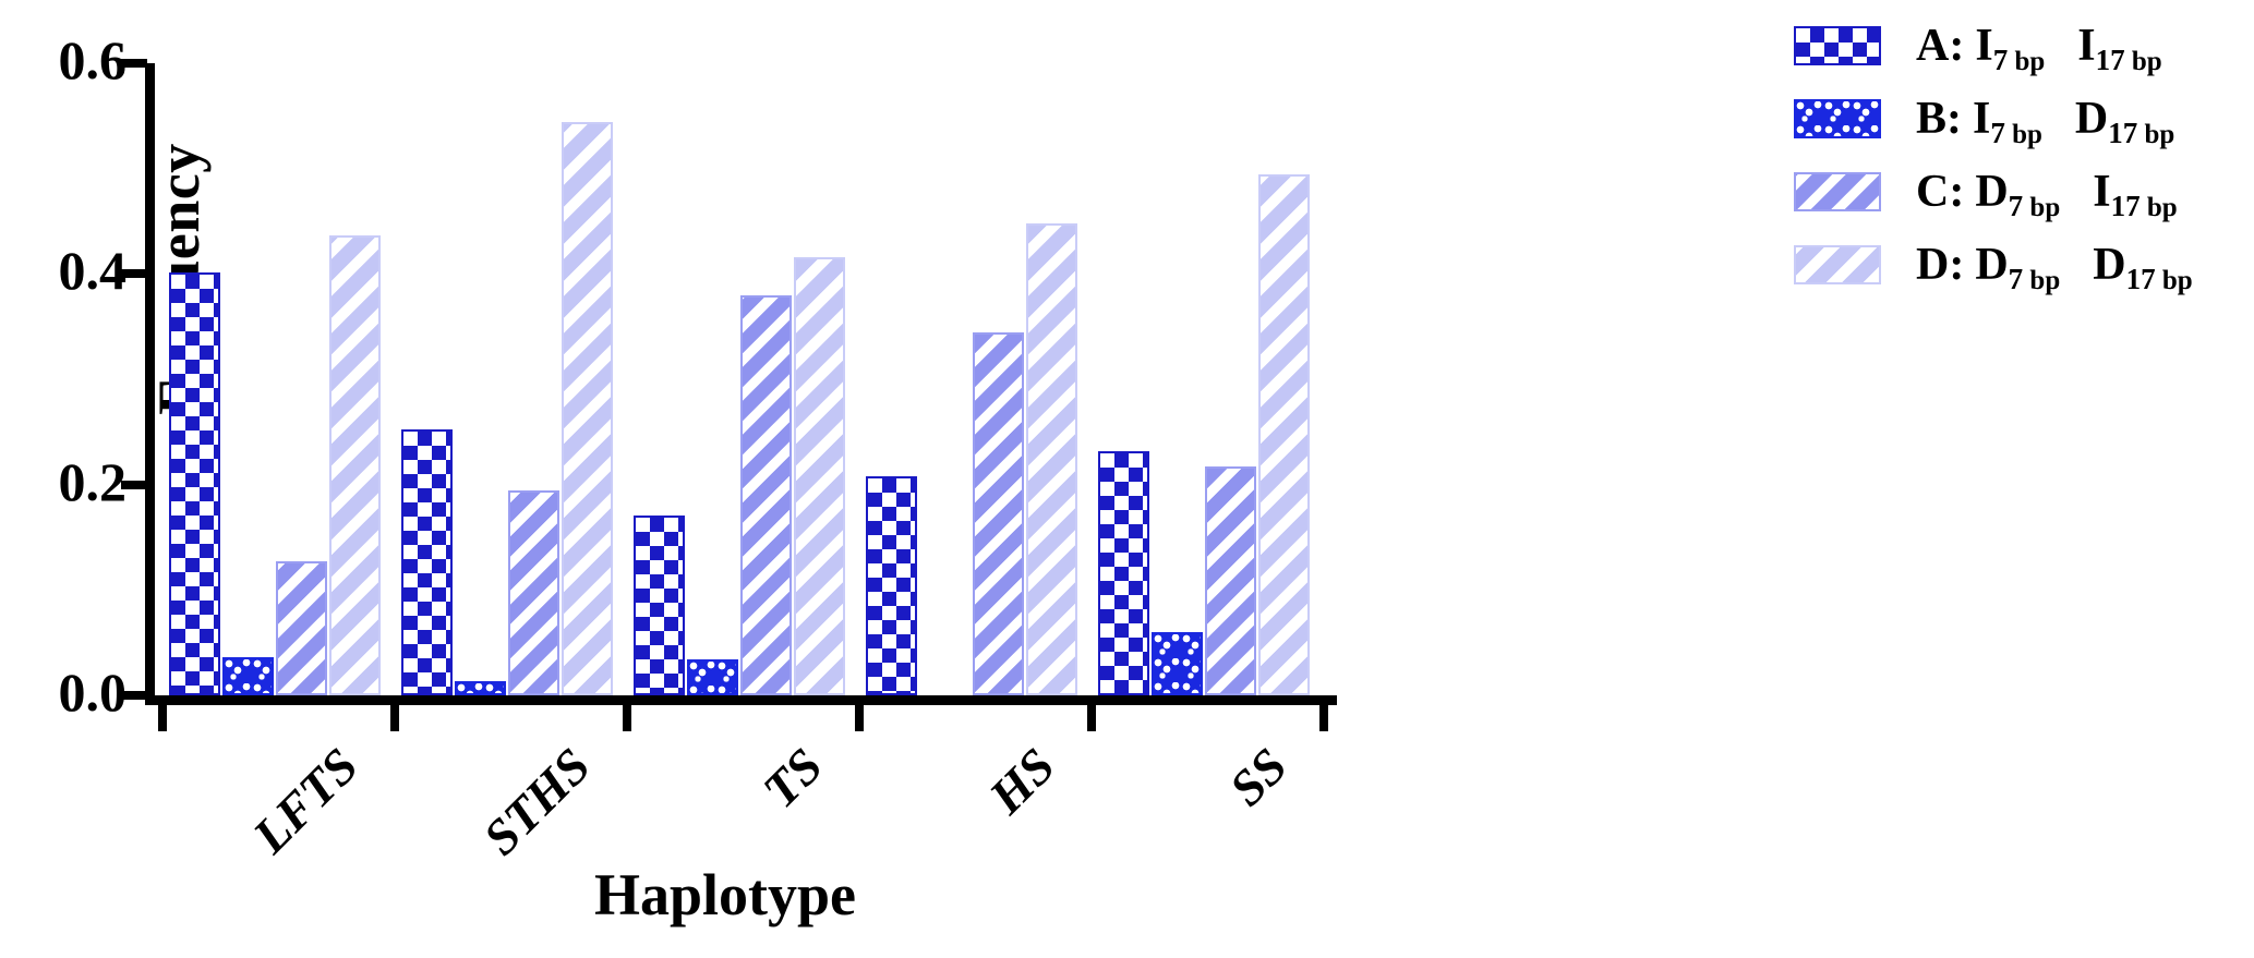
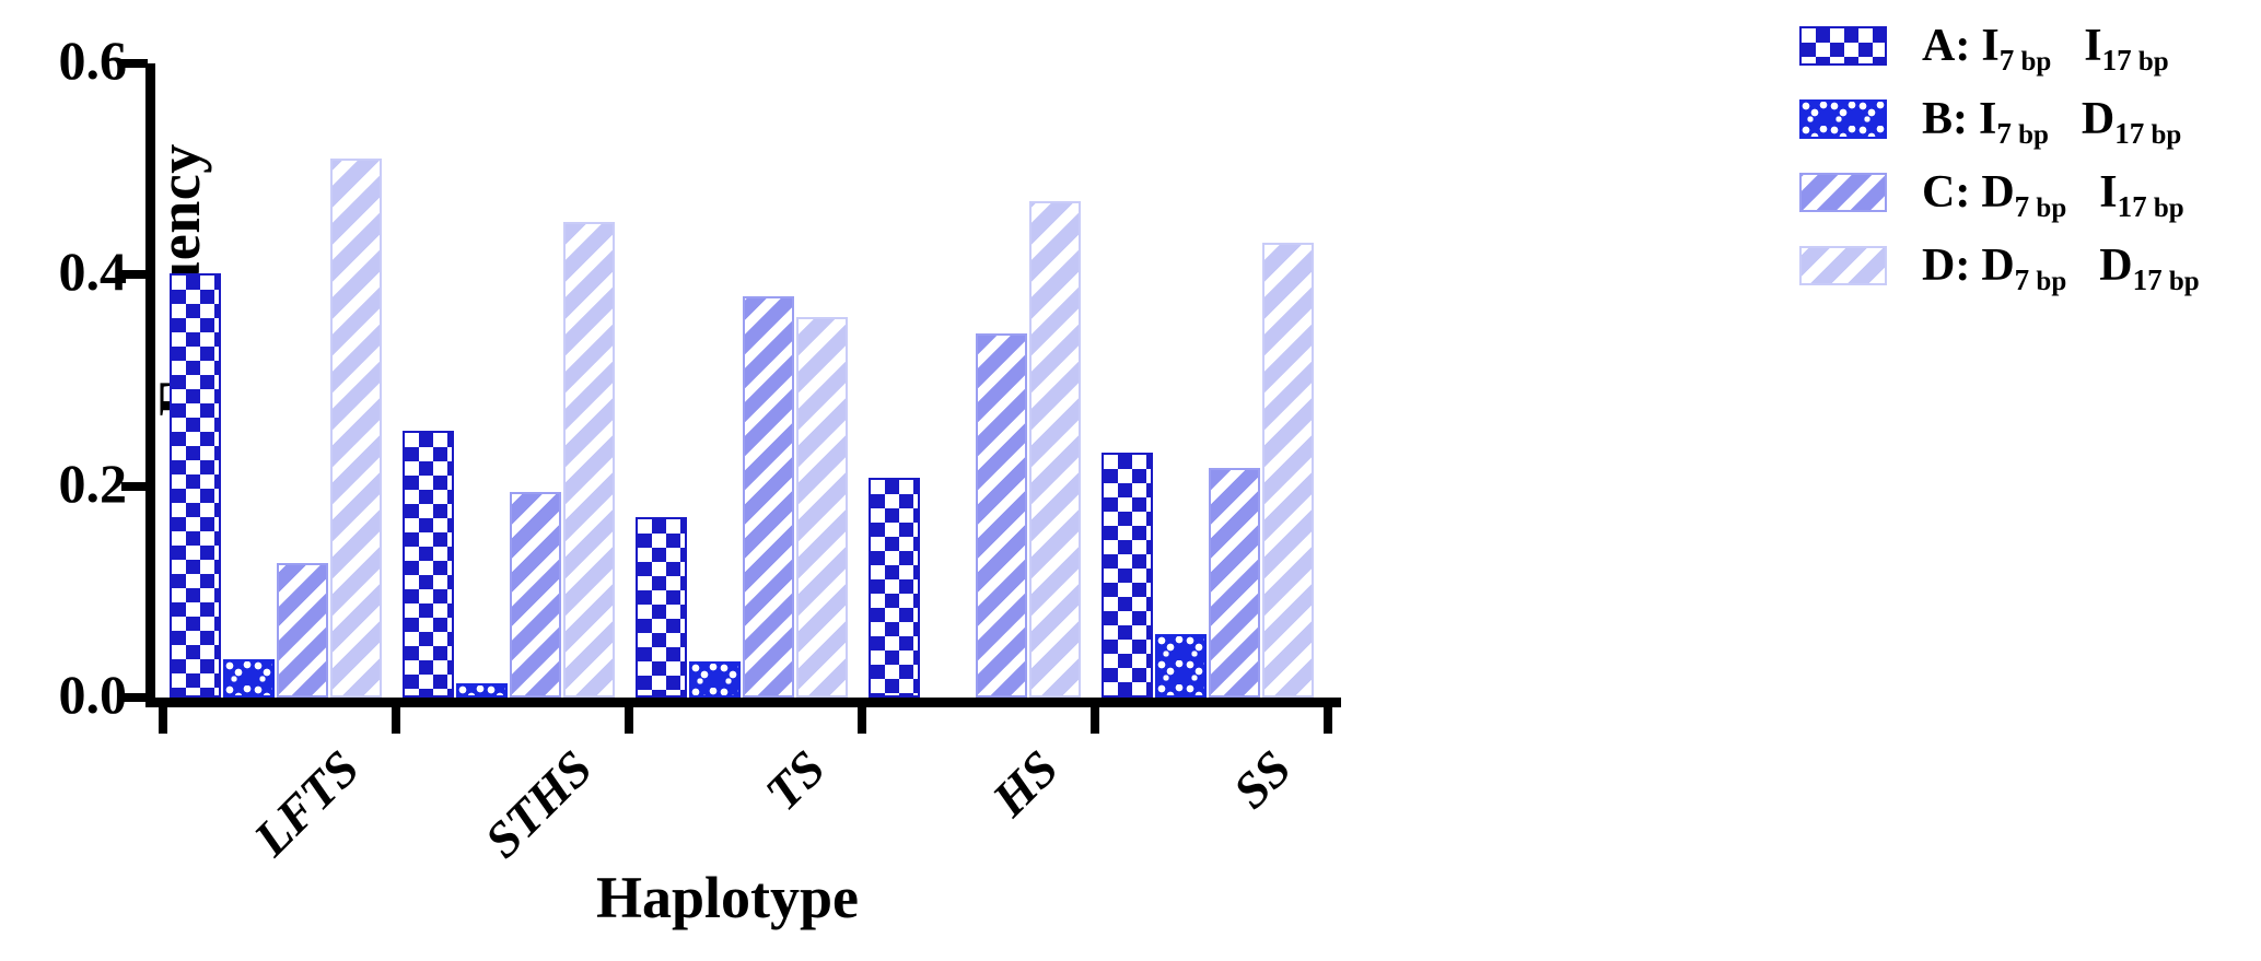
D/LFTS: 0.44 -> 0.51
D/STHS: 0.54 -> 0.45
D/TS: 0.42 -> 0.36
D/HS: 0.45 -> 0.47
D/SS: 0.49 -> 0.43
